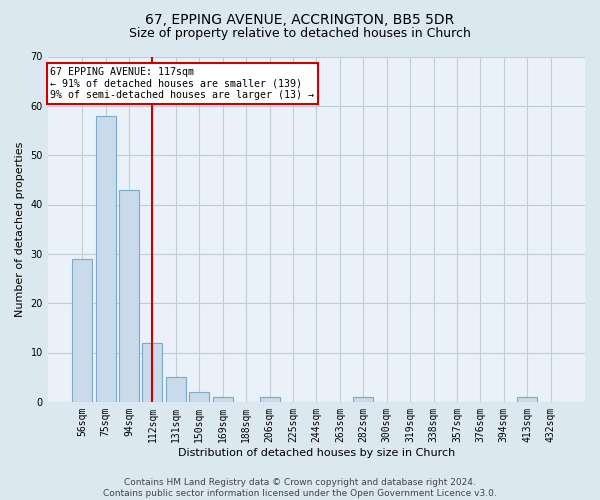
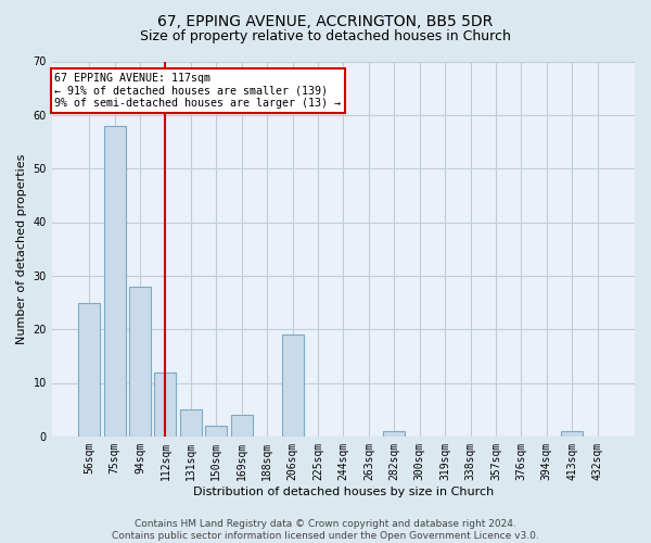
56sqm: 29 -> 25
94sqm: 43 -> 28
169sqm: 1 -> 4
206sqm: 1 -> 19
